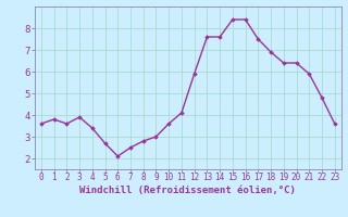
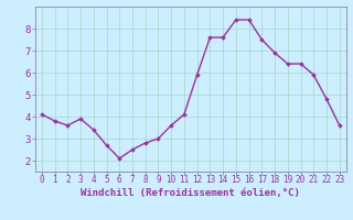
0: 3.6 -> 4.1
